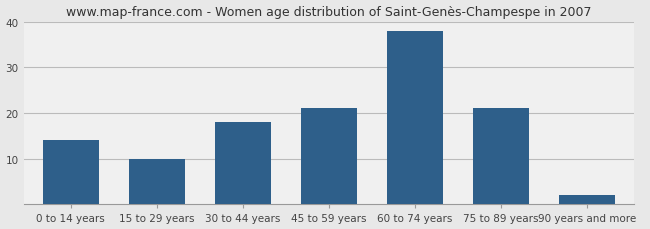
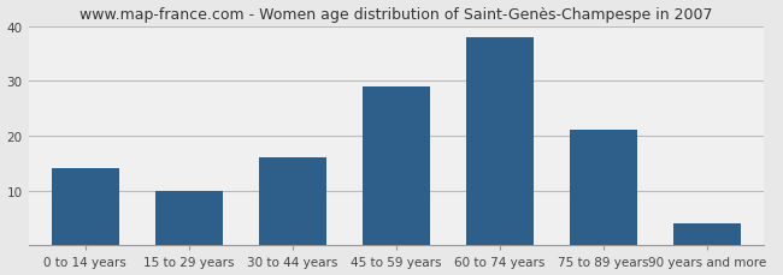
30 to 44 years: 18 -> 16
45 to 59 years: 21 -> 29
90 years and more: 2 -> 4
